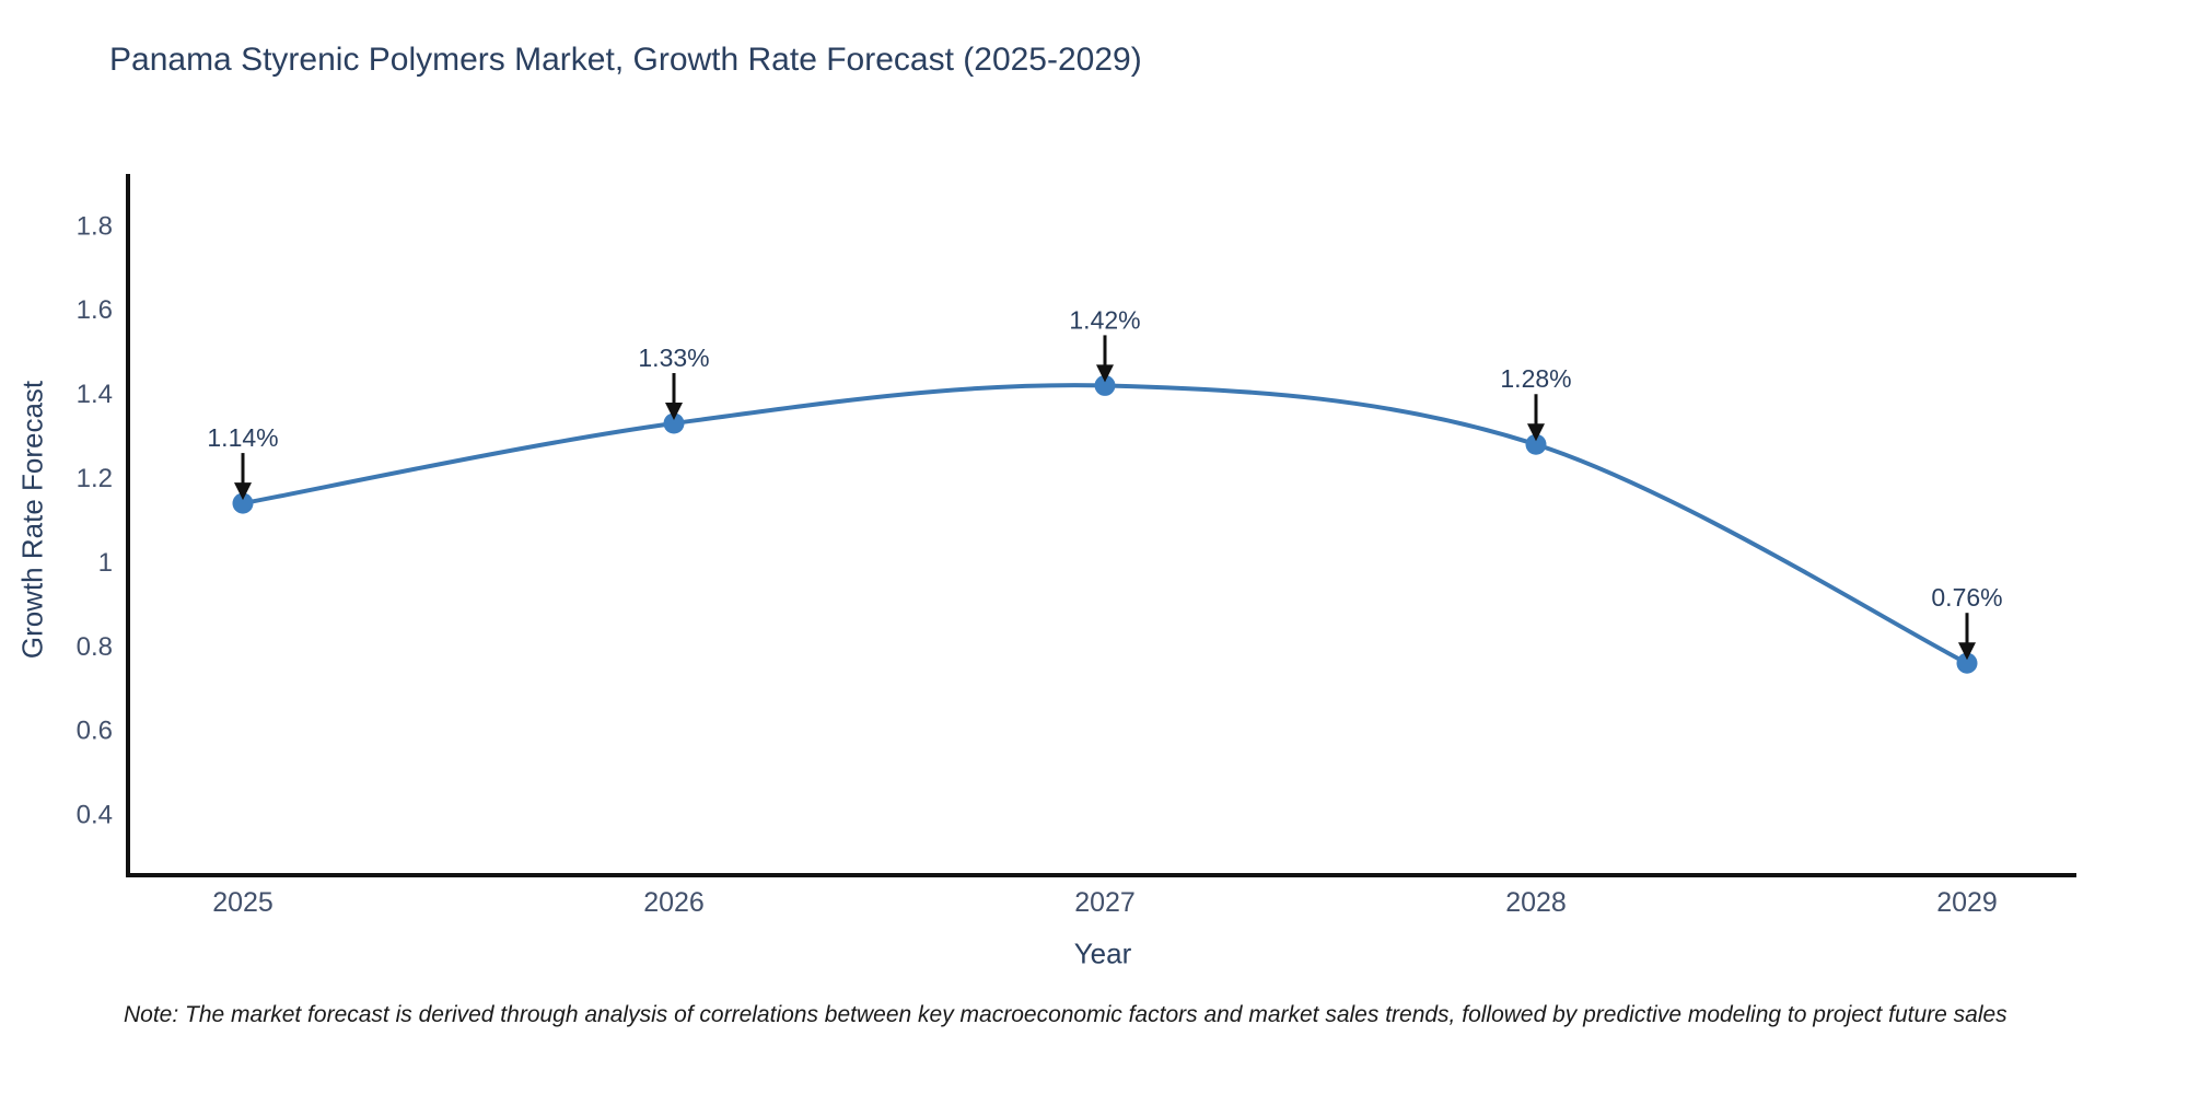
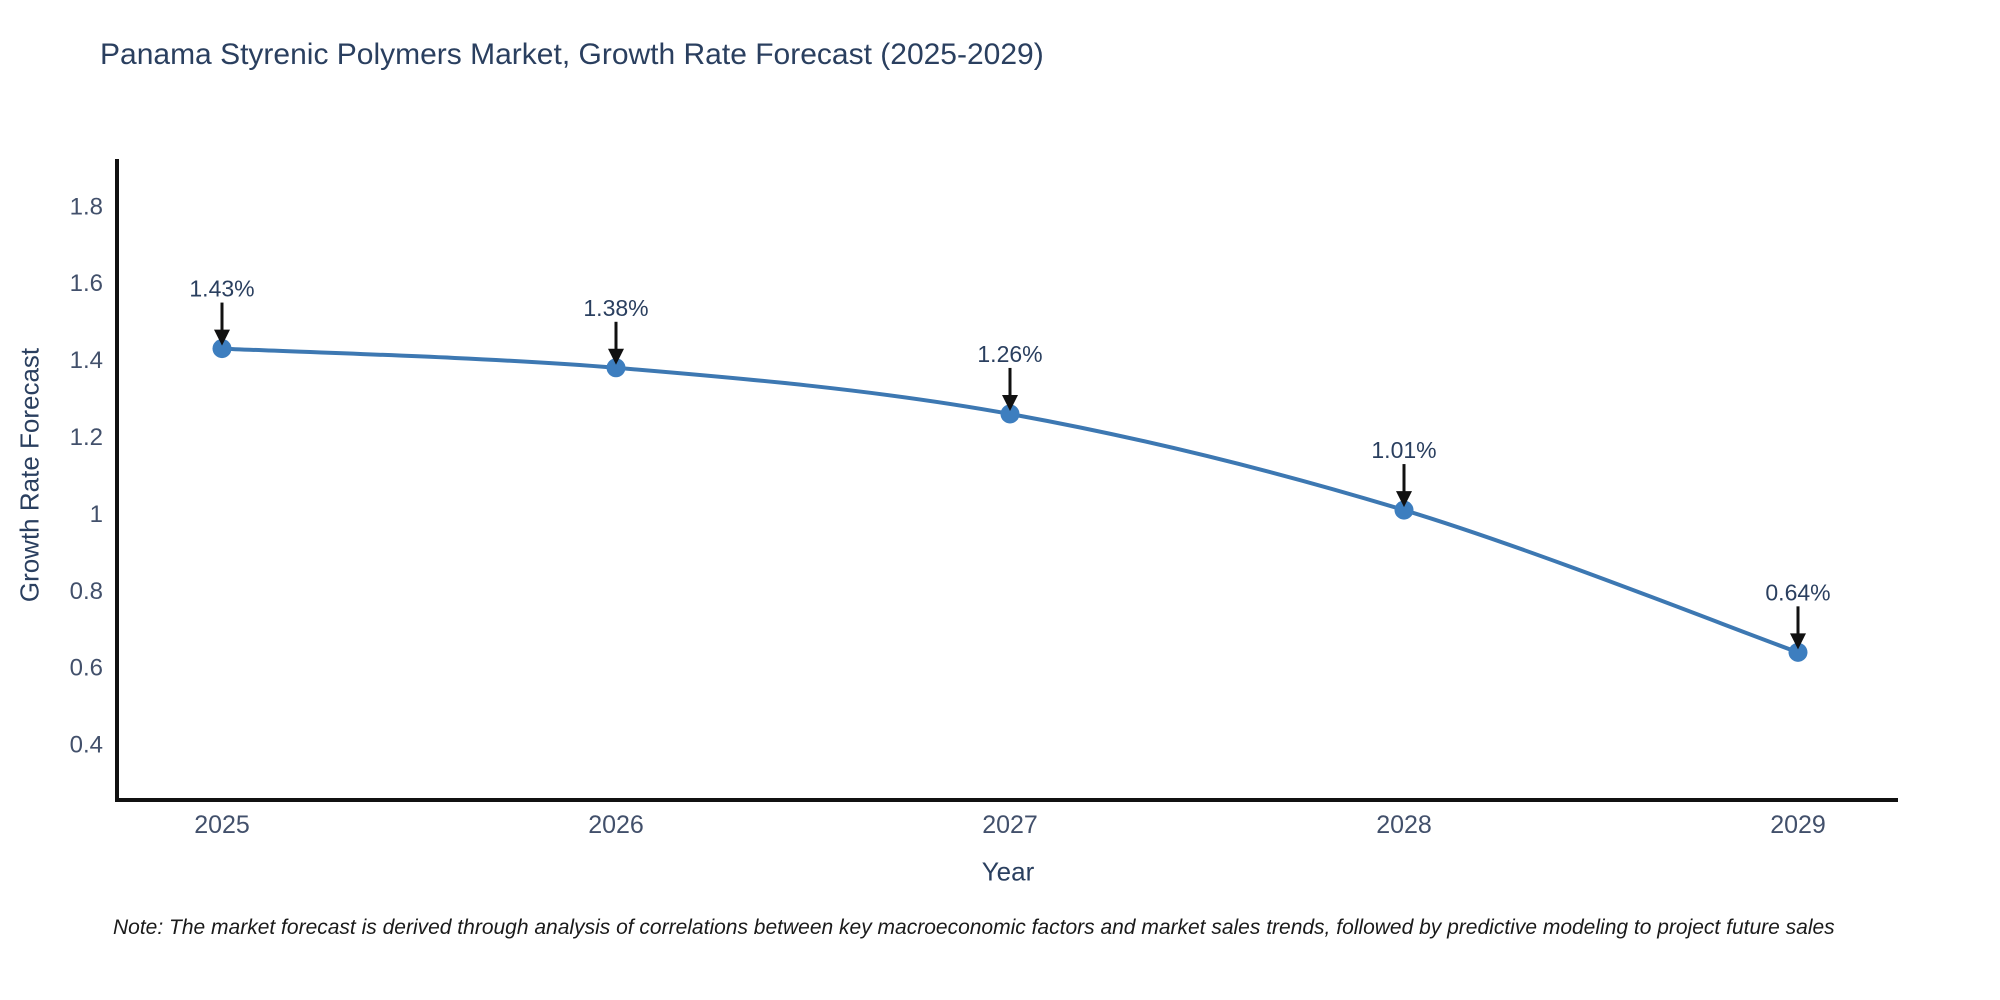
2025: 1.14% -> 1.43%
2026: 1.33% -> 1.38%
2027: 1.42% -> 1.26%
2028: 1.28% -> 1.01%
2029: 0.76% -> 0.64%
